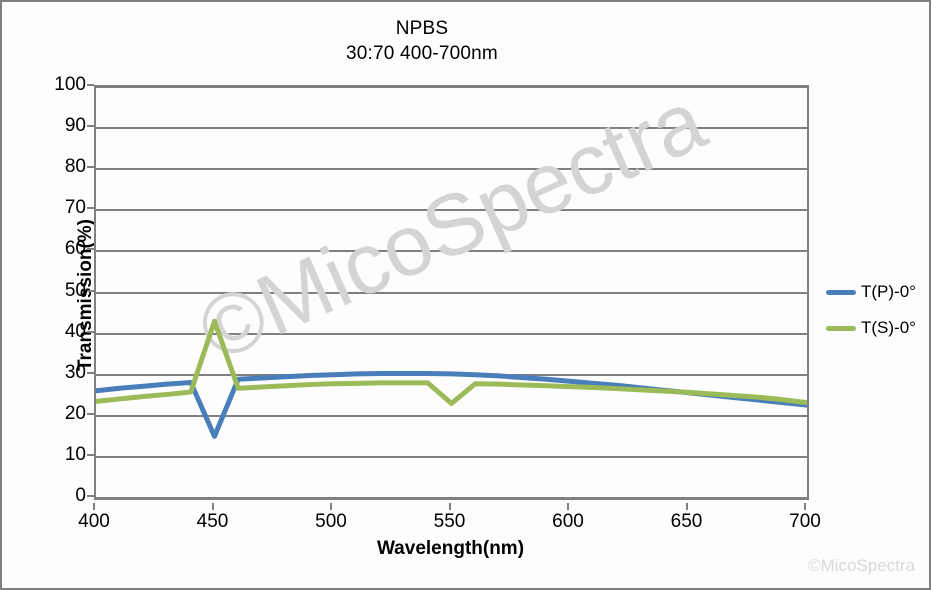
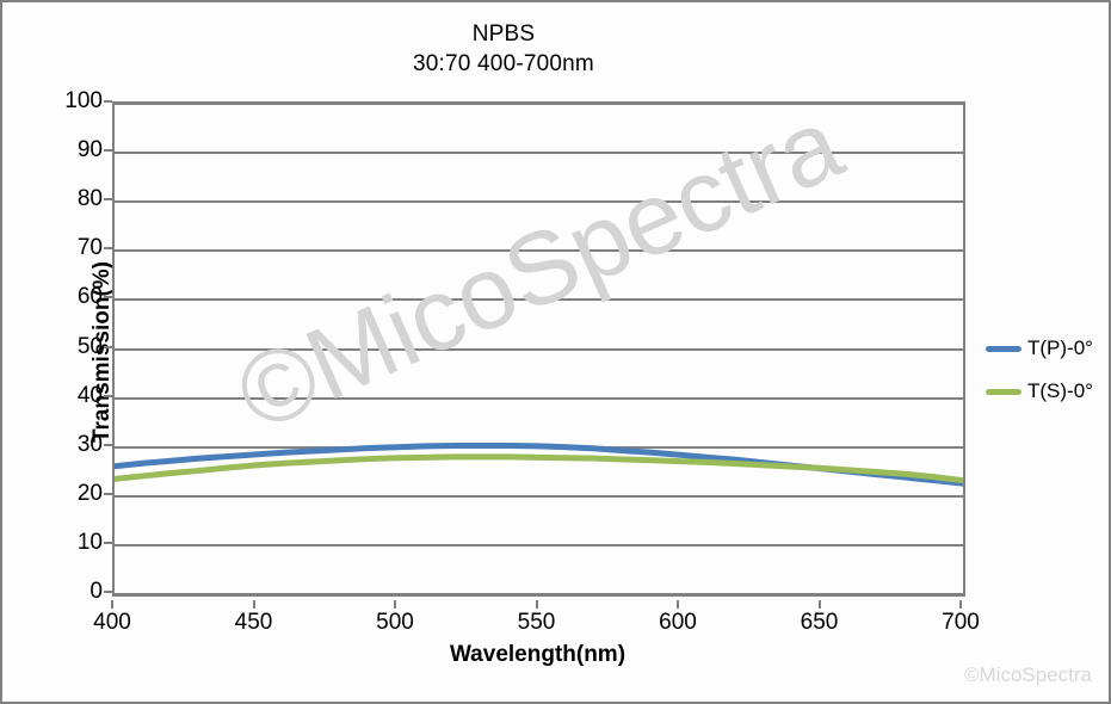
T(P)-0°/450: 15 -> 28
T(S)-0°/450: 43 -> 26
T(S)-0°/550: 23 -> 28
